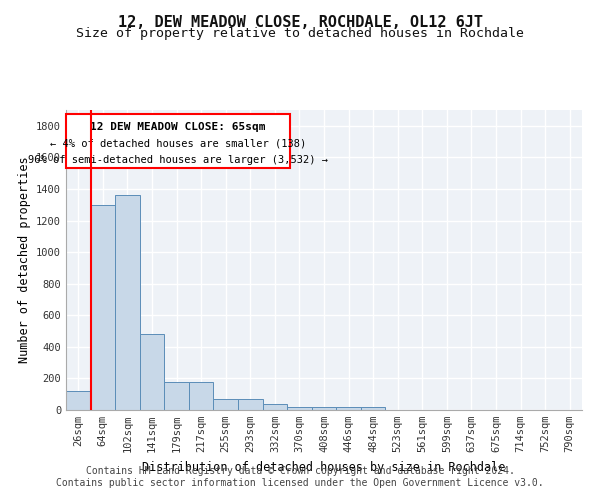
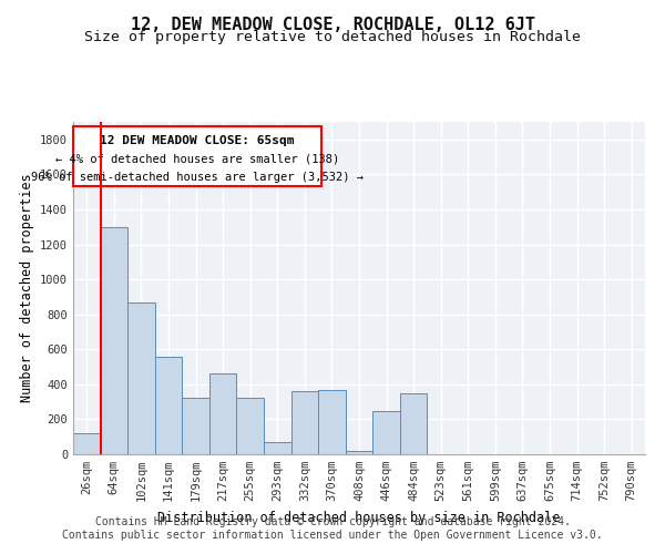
102sqm: 1360 -> 870
141sqm: 480 -> 560
179sqm: 180 -> 320
217sqm: 180 -> 460
255sqm: 70 -> 320
332sqm: 40 -> 360
370sqm: 20 -> 370
446sqm: 20 -> 250
484sqm: 20 -> 350
